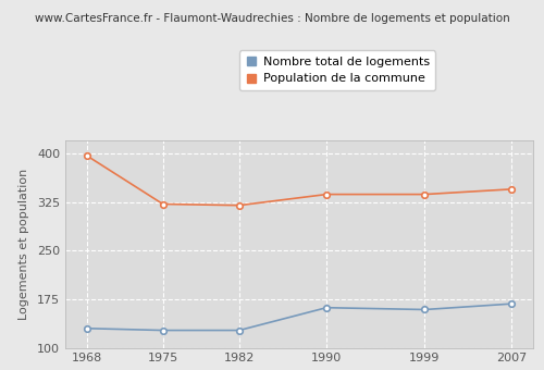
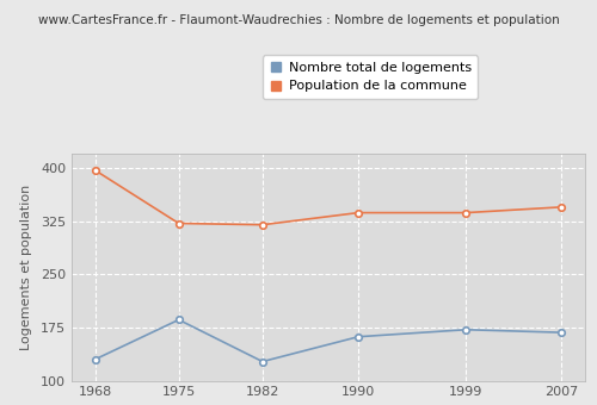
Nombre total de logements/1975: 127 -> 186
Nombre total de logements/1999: 159 -> 172
